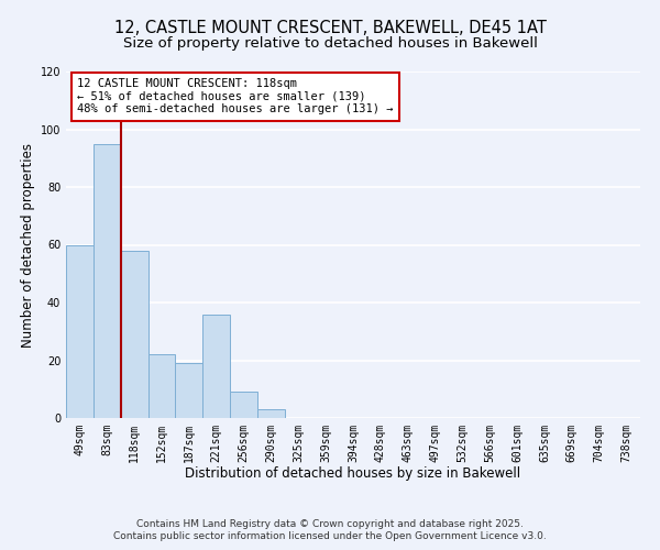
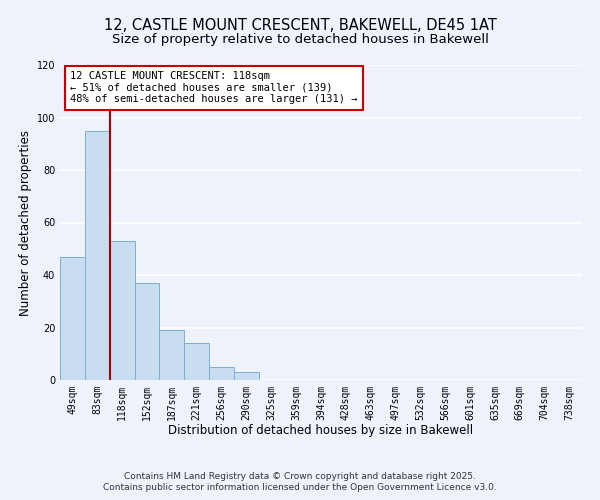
49sqm: 60 -> 47
118sqm: 58 -> 53
152sqm: 22 -> 37
221sqm: 36 -> 14
256sqm: 9 -> 5
